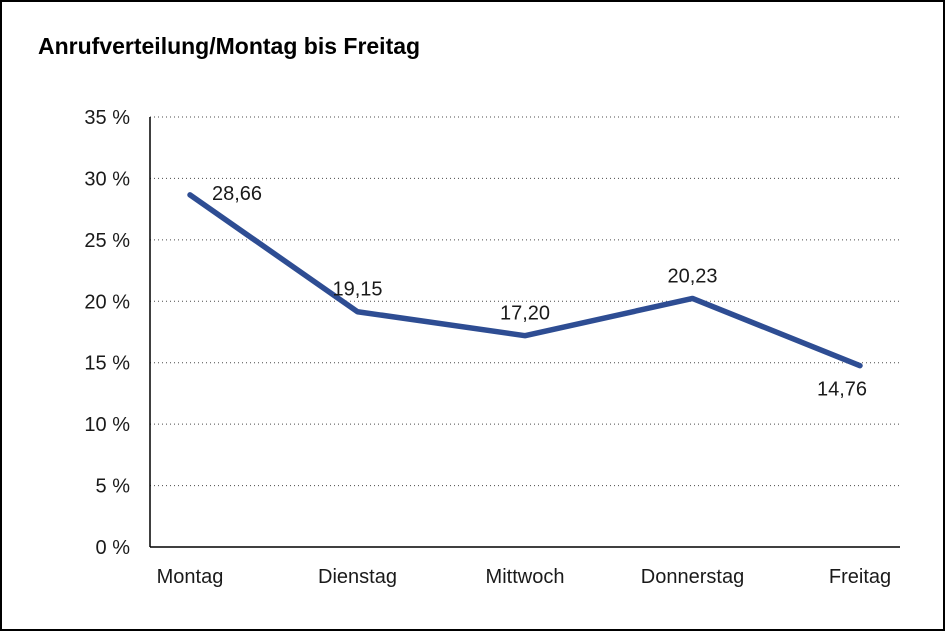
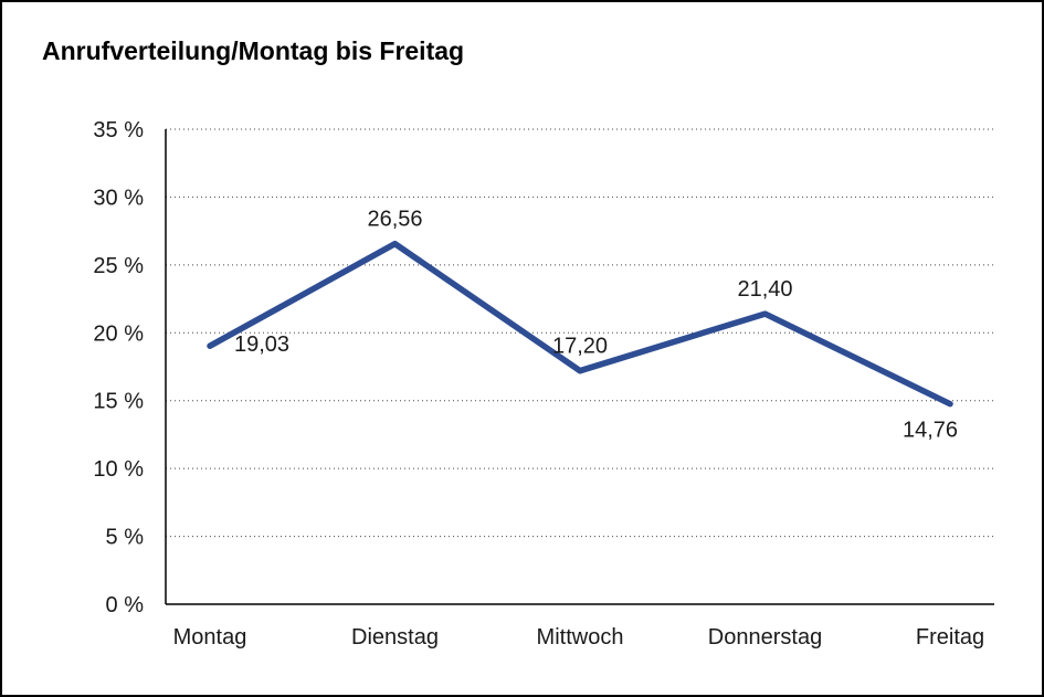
Montag: 28,66 -> 19,03
Dienstag: 19,15 -> 26,56
Donnerstag: 20,23 -> 21,40
